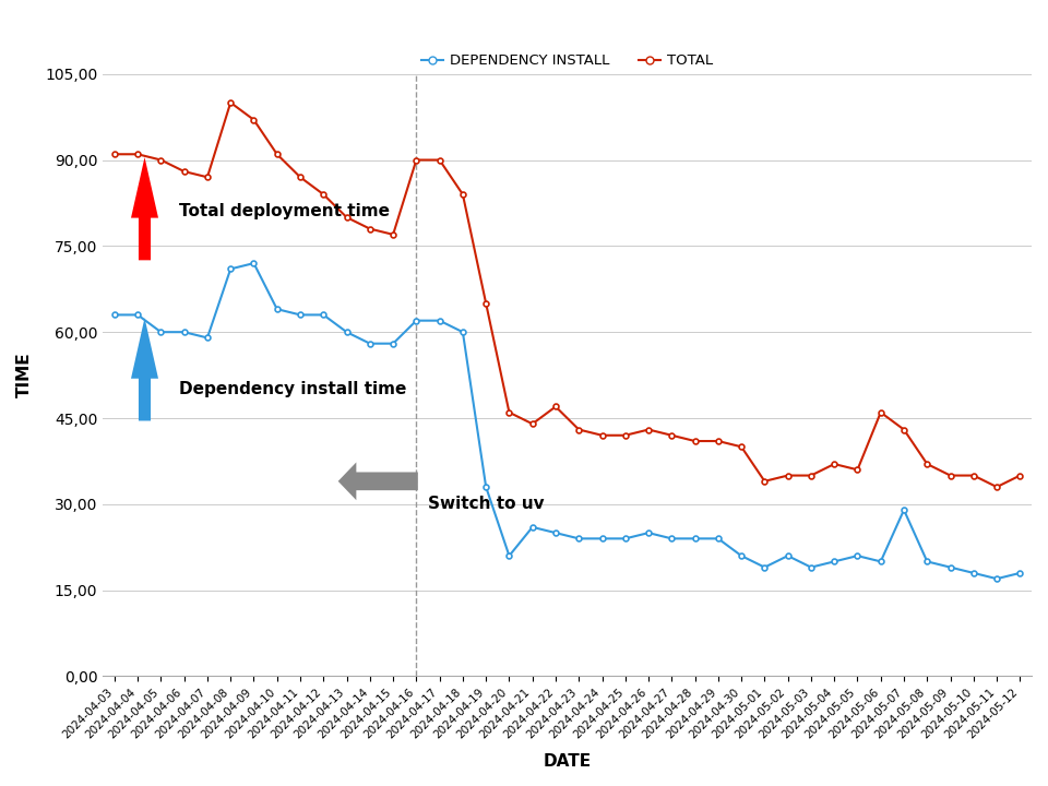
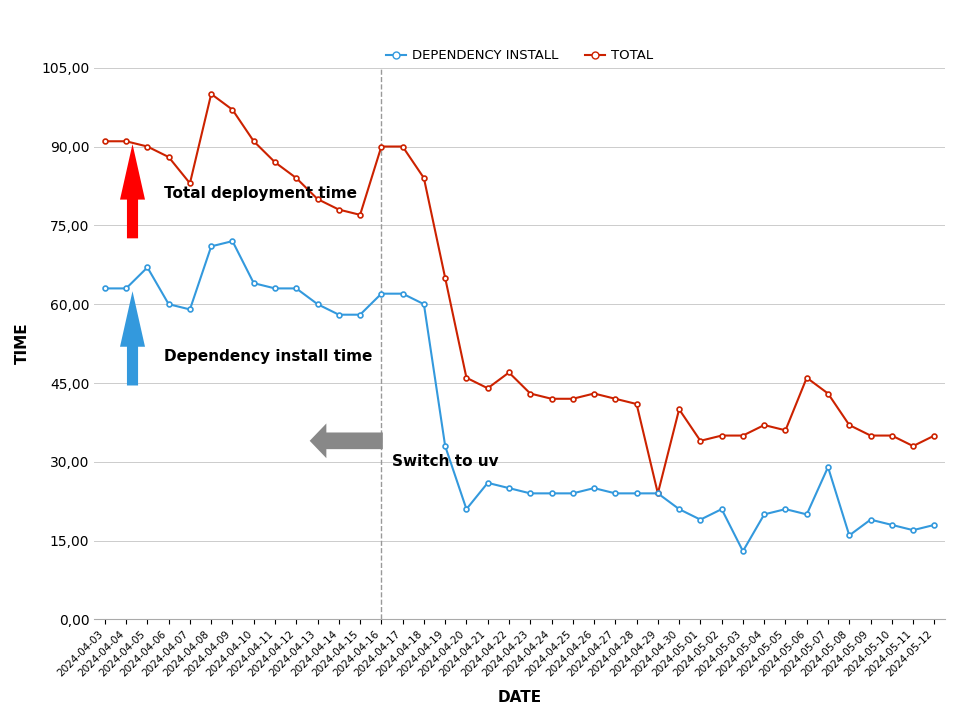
DEPENDENCY INSTALL/2024-04-05: 60 -> 67
TOTAL/2024-04-07: 87 -> 83
TOTAL/2024-04-29: 41 -> 24
DEPENDENCY INSTALL/2024-05-03: 19 -> 13
DEPENDENCY INSTALL/2024-05-08: 20 -> 16
